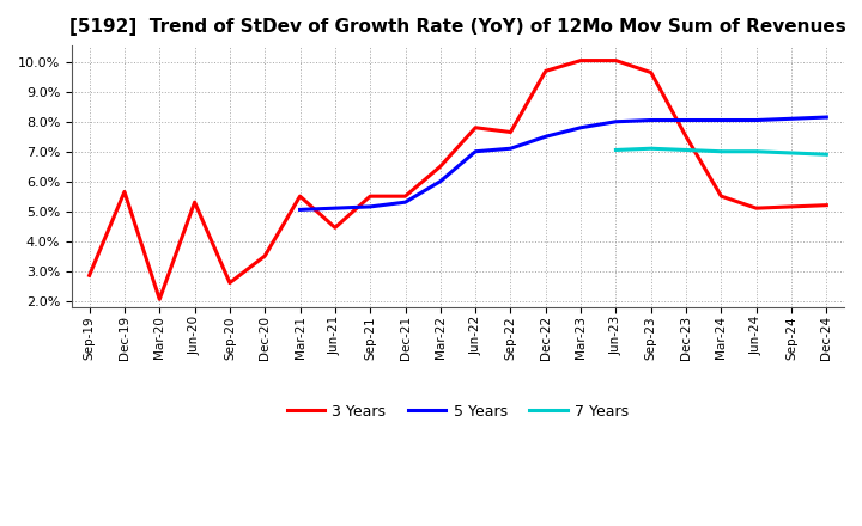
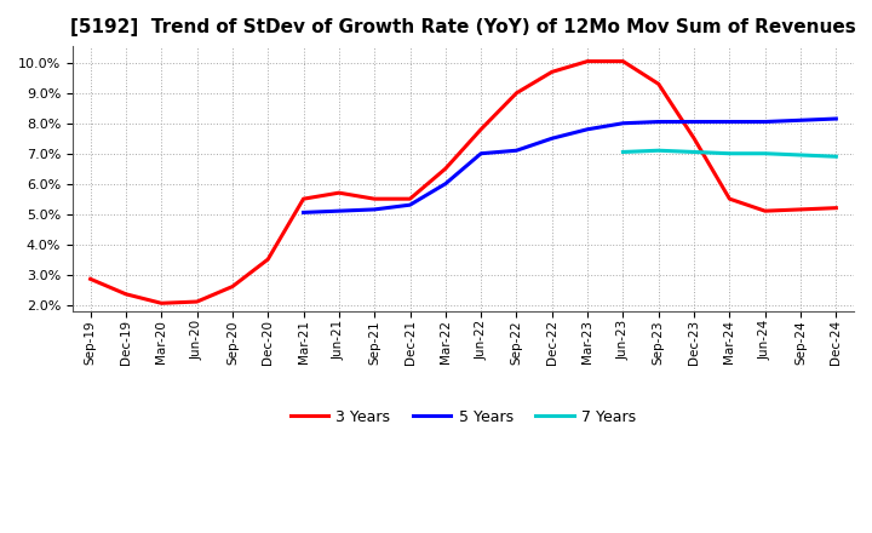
3 Years/Dec-19: 5.65% -> 2.35%
3 Years/Jun-20: 5.30% -> 2.10%
3 Years/Jun-21: 4.45% -> 5.70%
3 Years/Sep-22: 7.65% -> 9.00%
3 Years/Sep-23: 9.65% -> 9.30%
